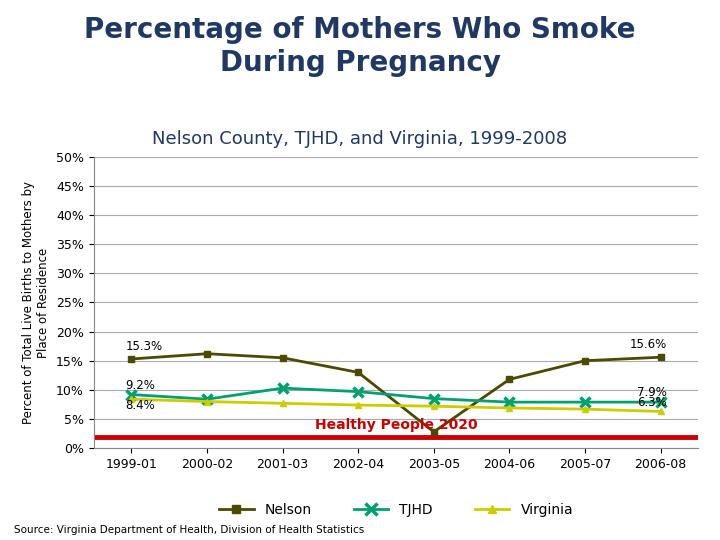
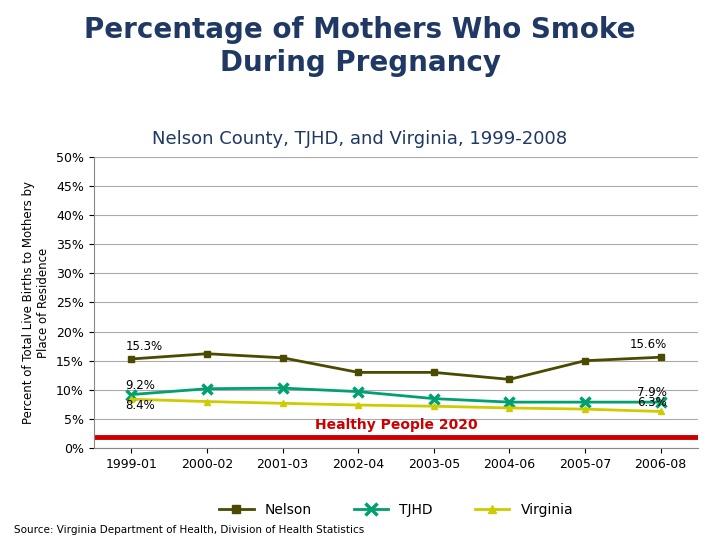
TJHD/2000-02: 8.4% -> 10.2%
Nelson/2003-05: 2.8% -> 13.0%
